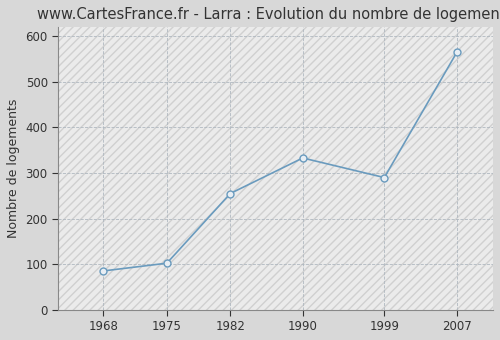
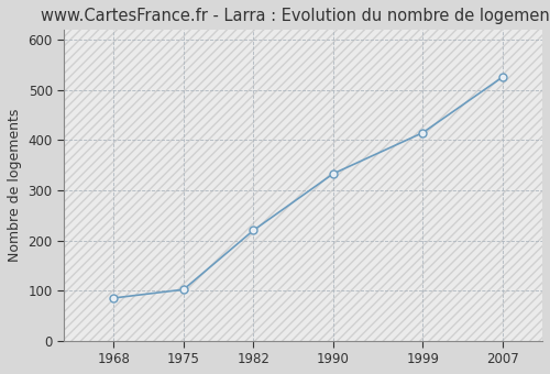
1982: 255 -> 220
1999: 290 -> 415
2007: 565 -> 526
